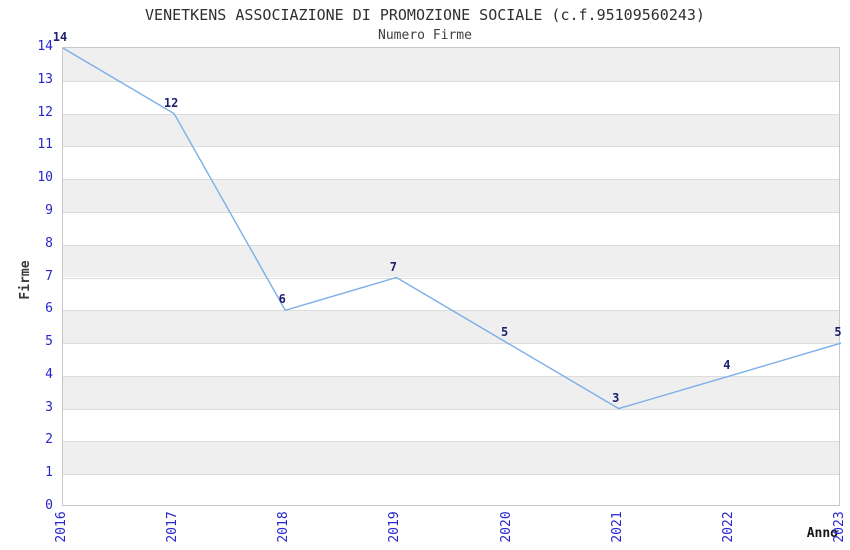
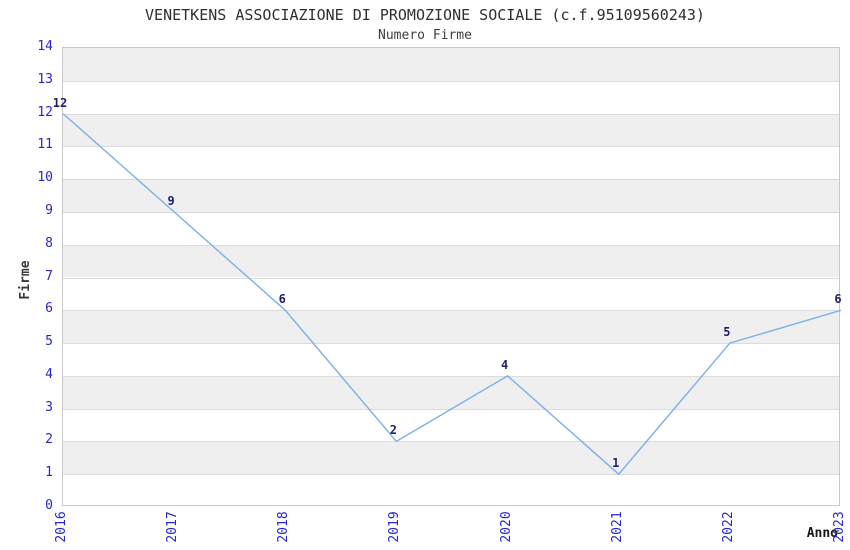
2016: 14 -> 12
2017: 12 -> 9
2019: 7 -> 2
2020: 5 -> 4
2021: 3 -> 1
2022: 4 -> 5
2023: 5 -> 6
